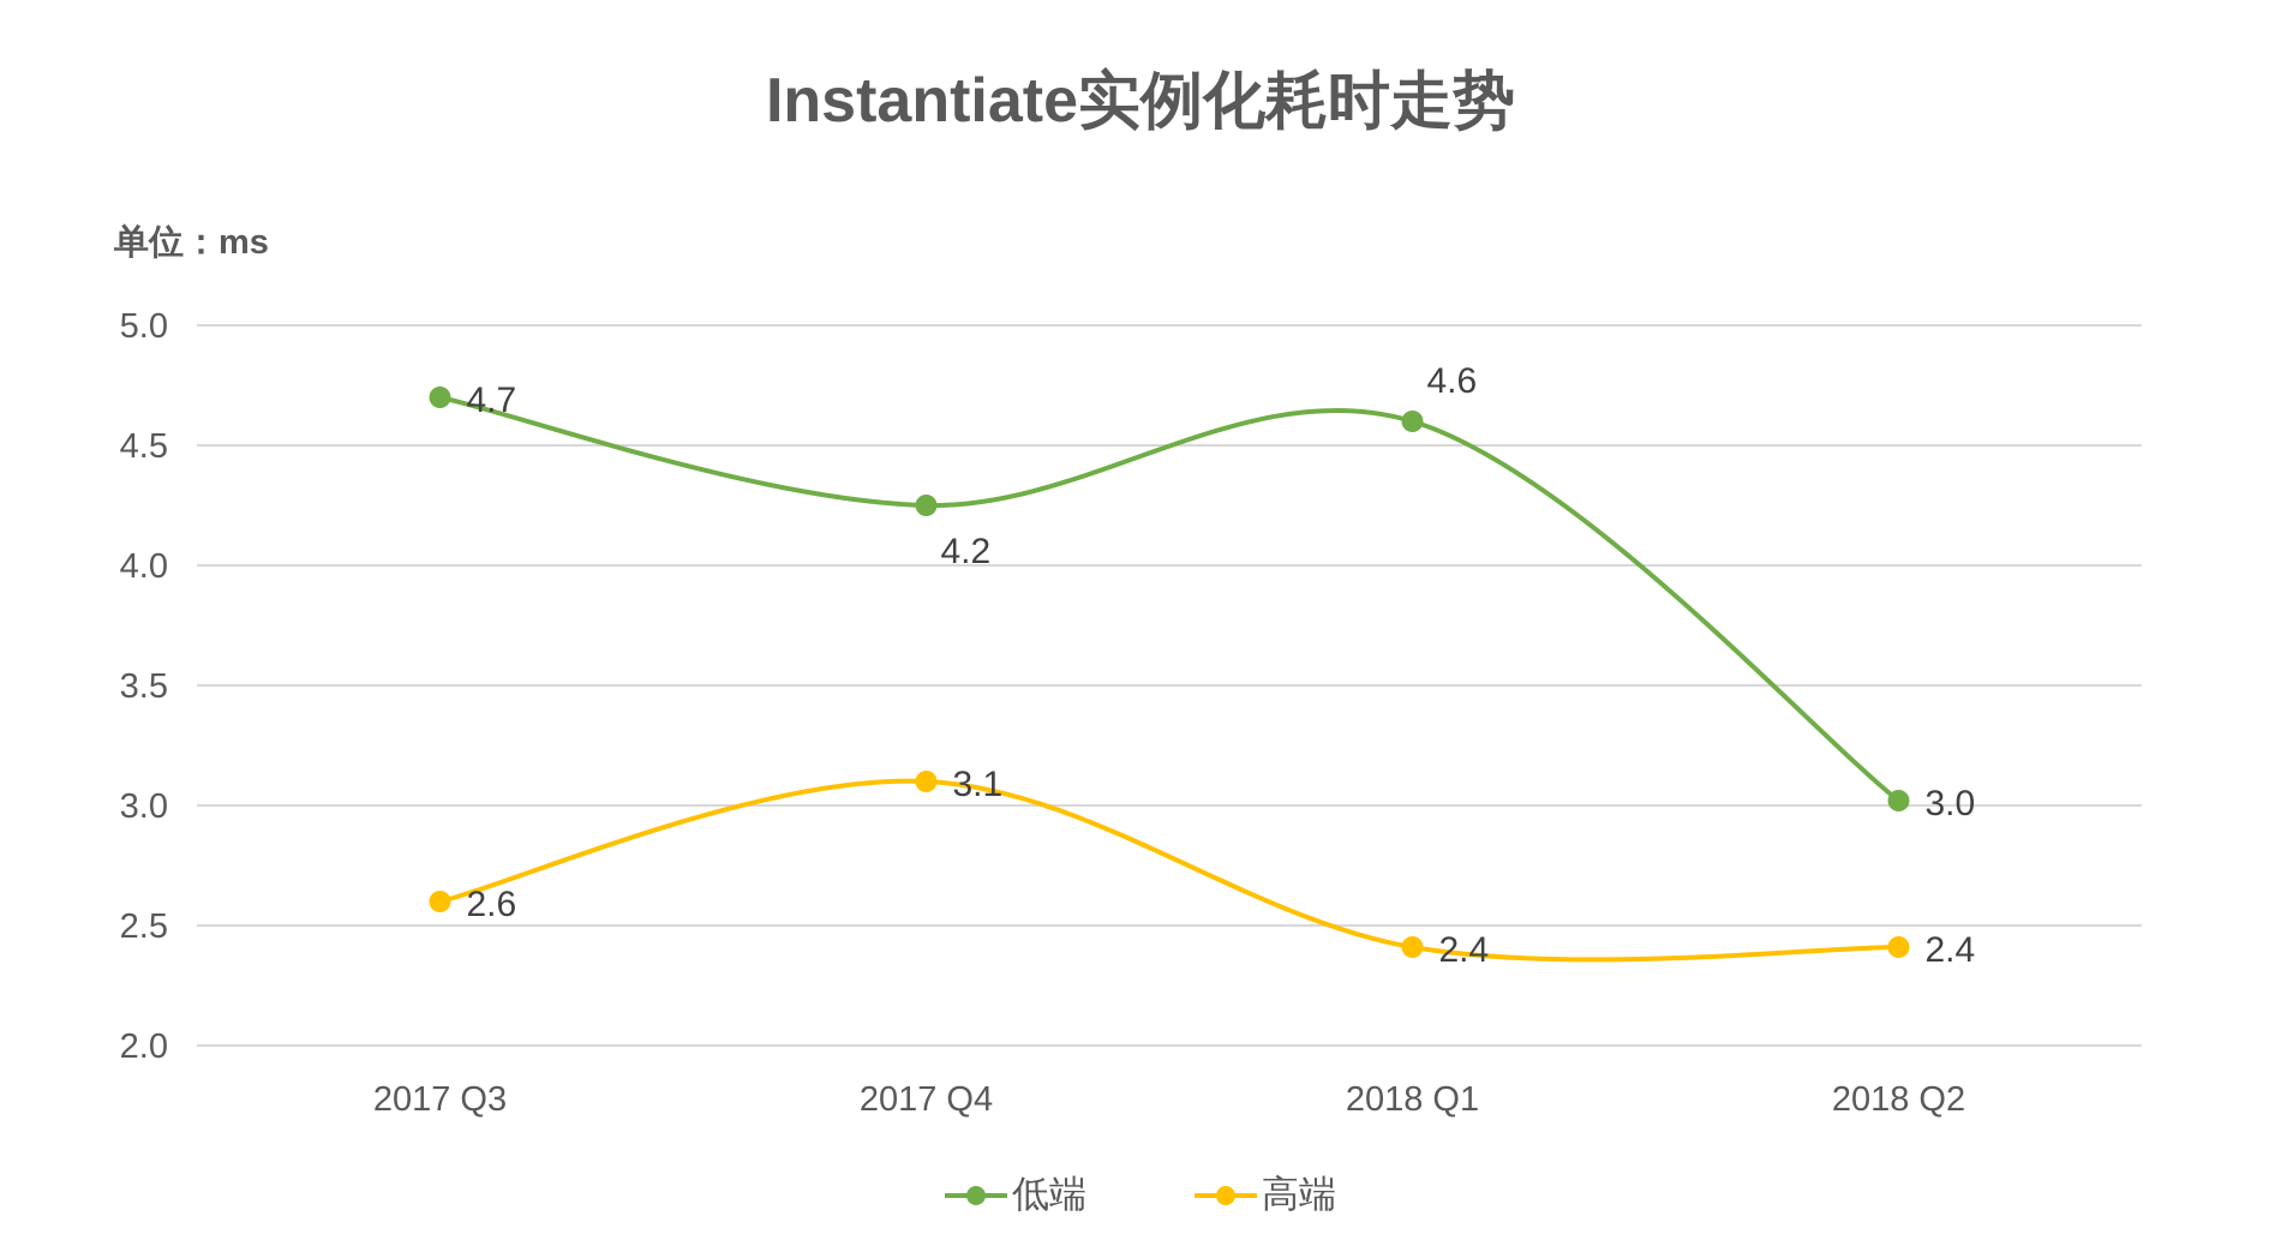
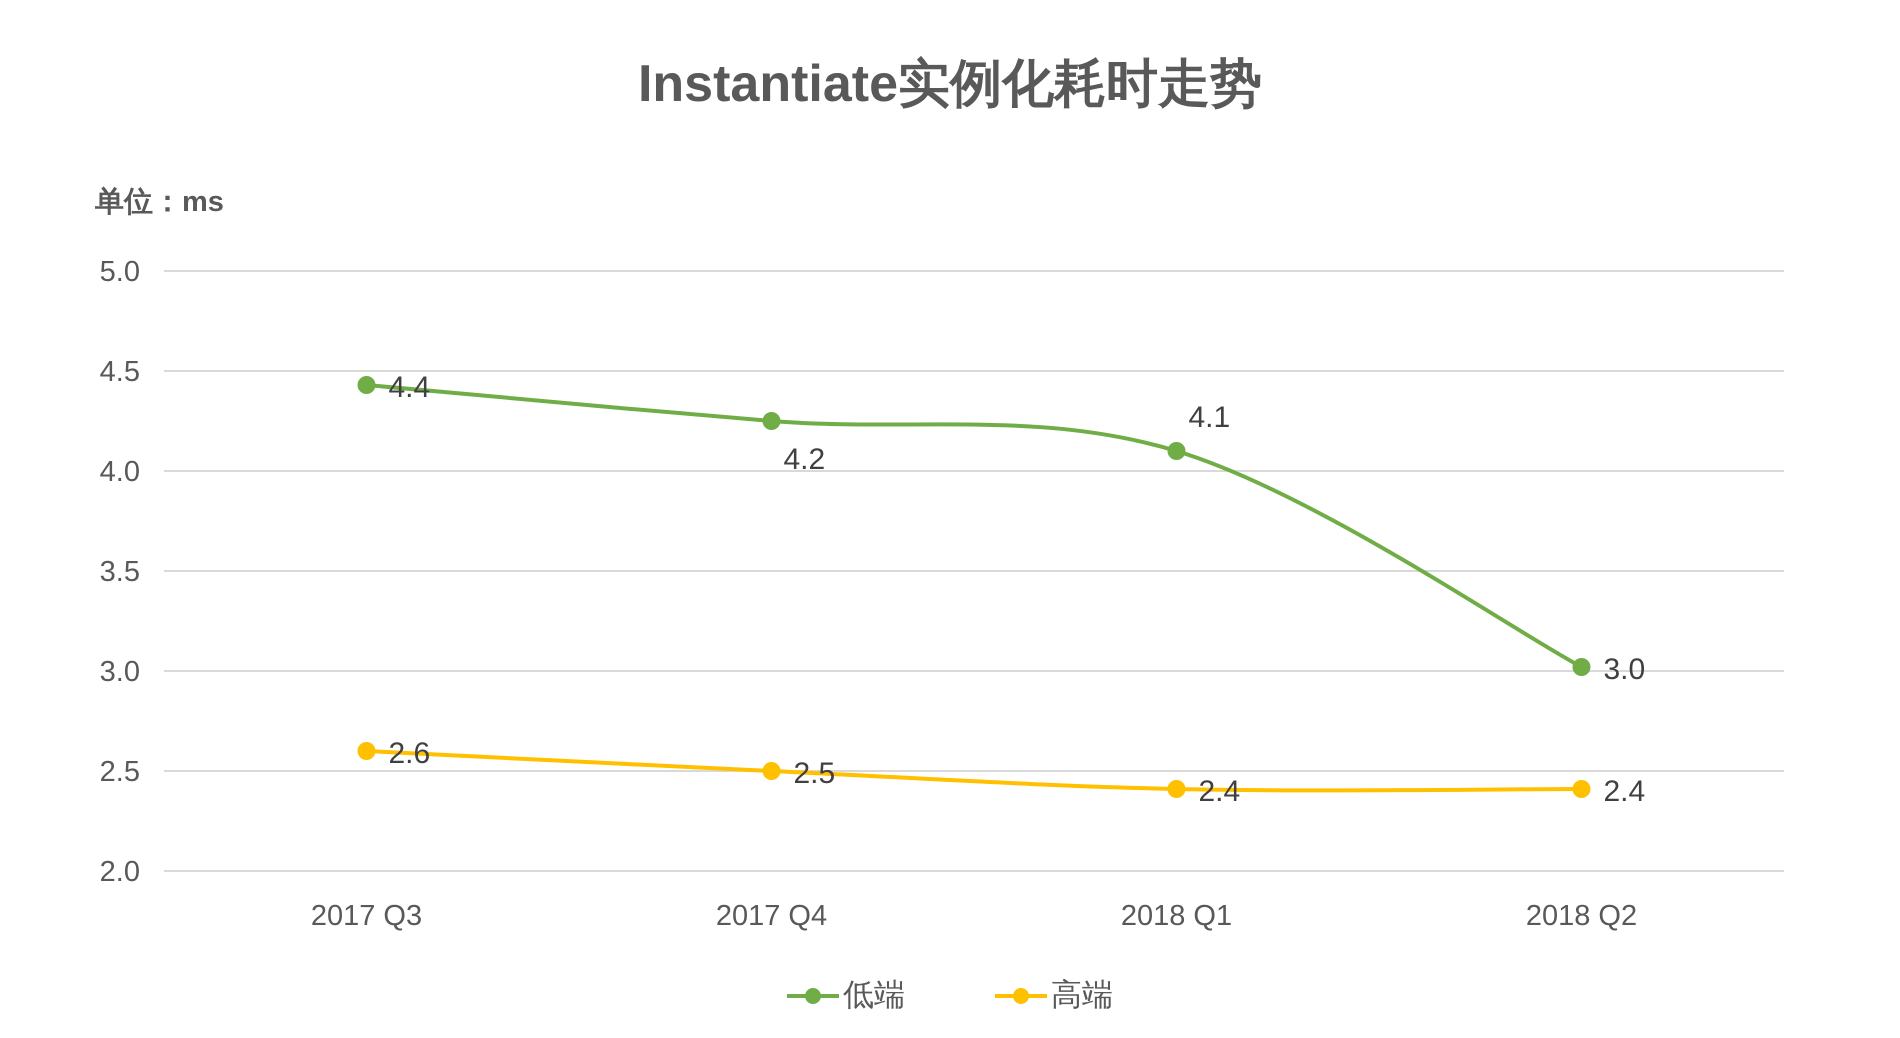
低端/2017 Q3: 4.7 -> 4.4
高端/2017 Q4: 3.1 -> 2.5
低端/2018 Q1: 4.6 -> 4.1
